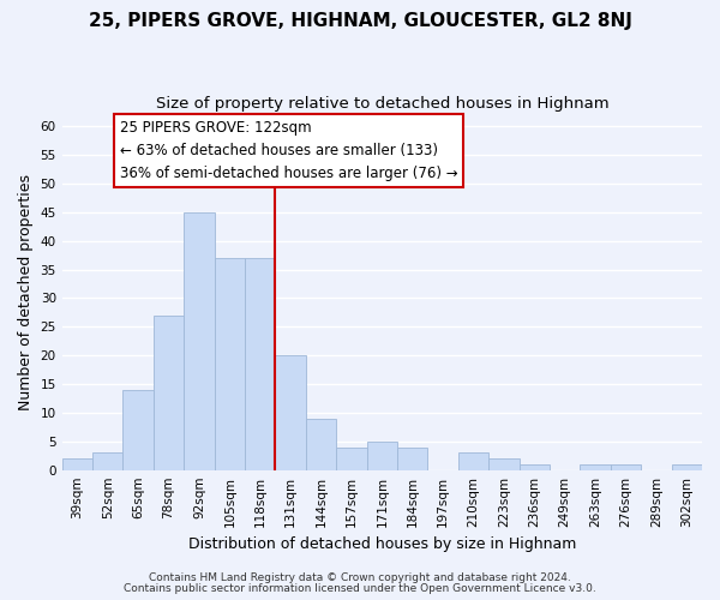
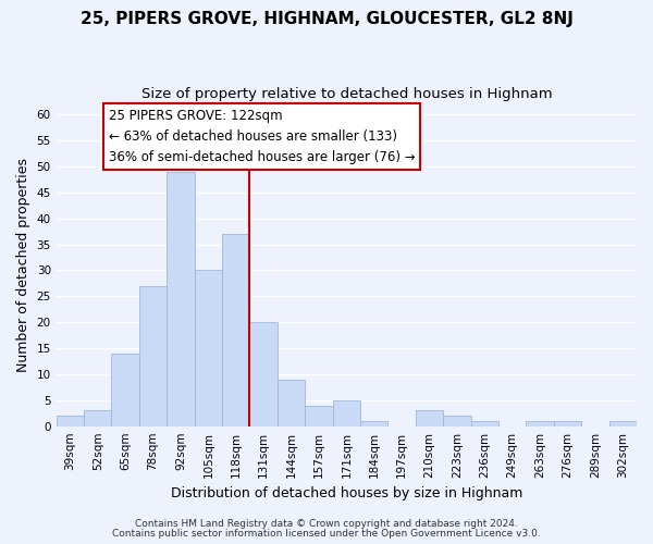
92sqm: 45 -> 49
105sqm: 37 -> 30
184sqm: 4 -> 1
